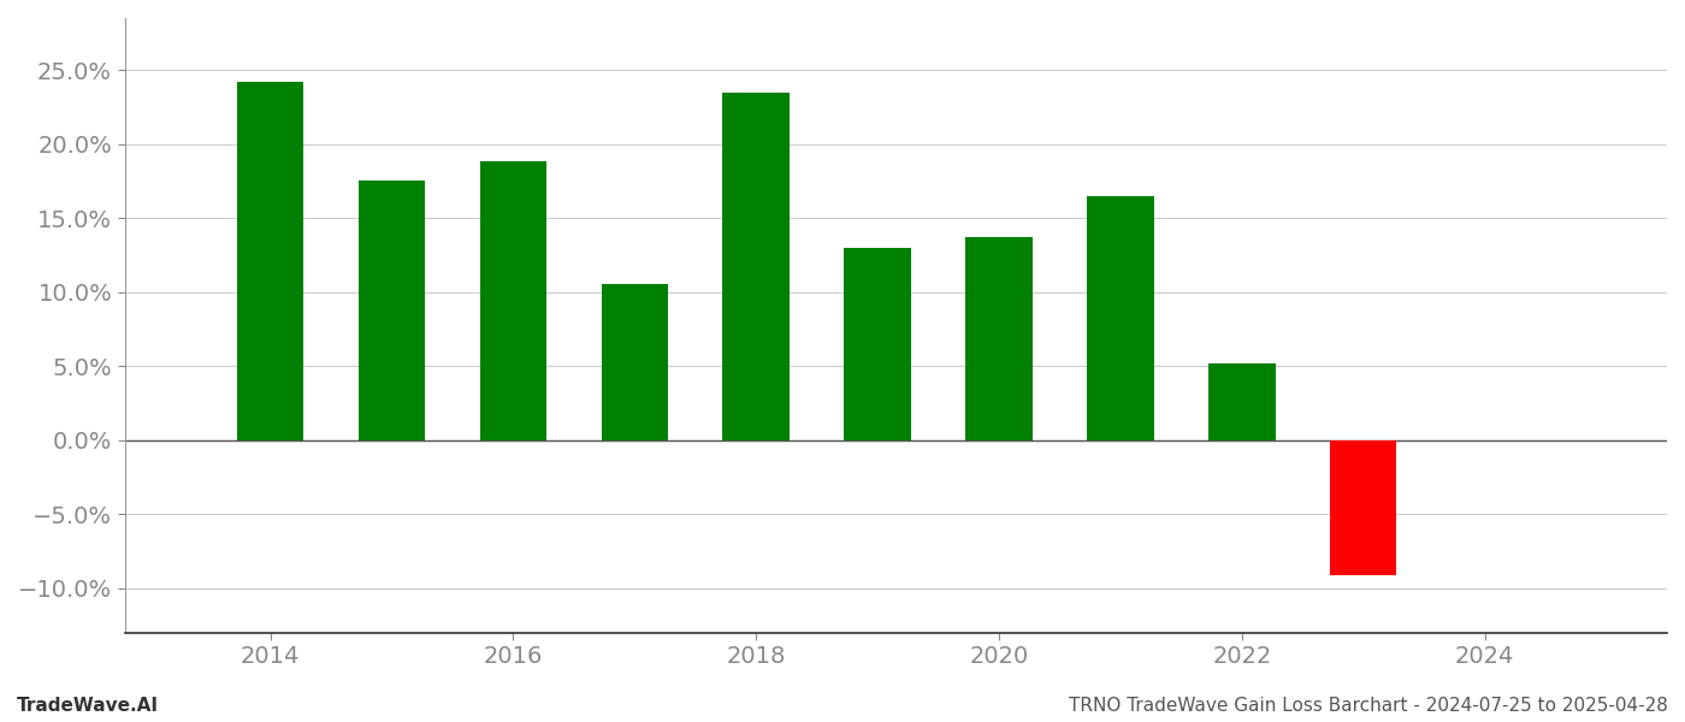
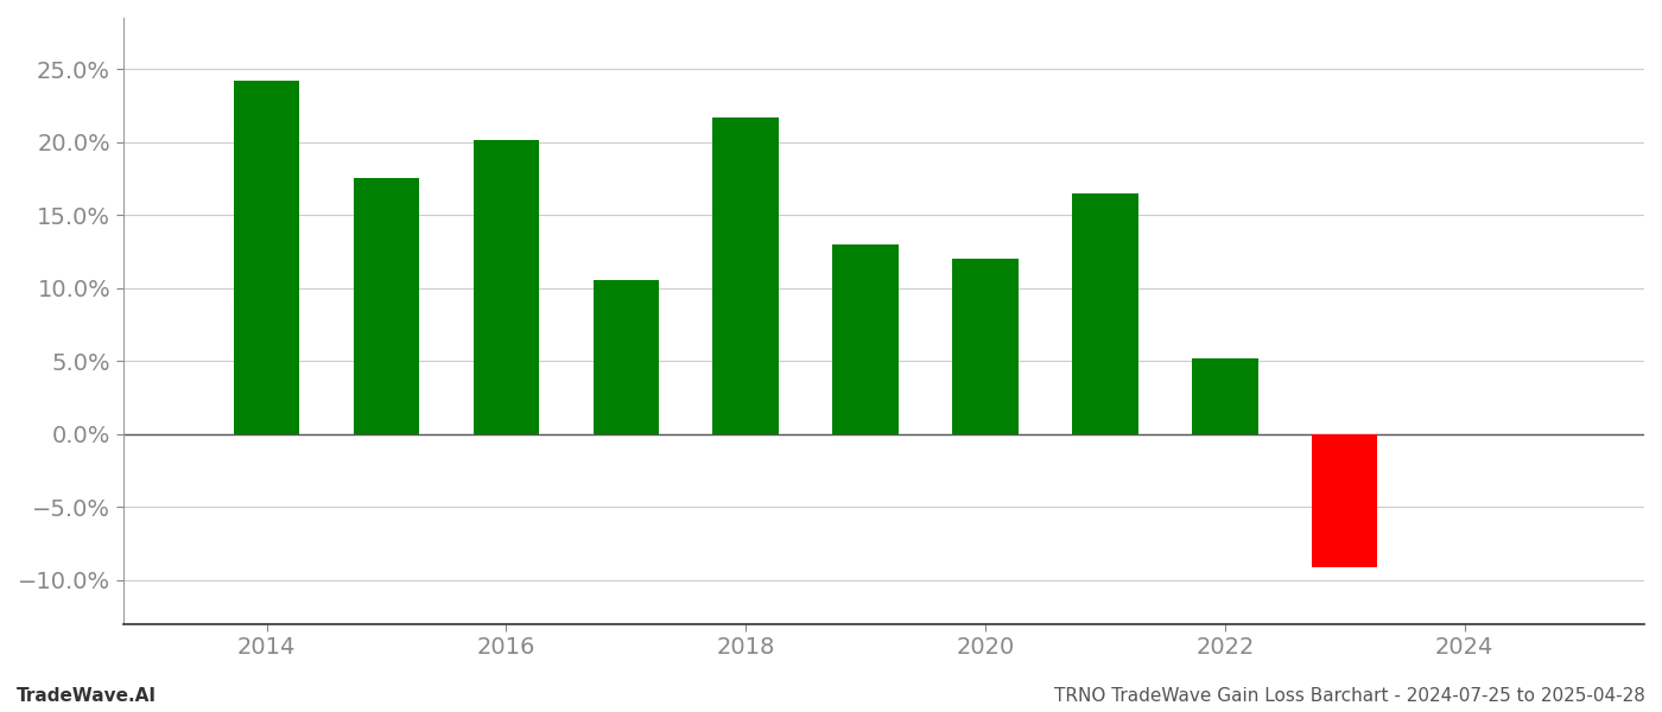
2016: 18.8% -> 20.1%
2018: 23.5% -> 21.7%
2020: 13.7% -> 12.0%
